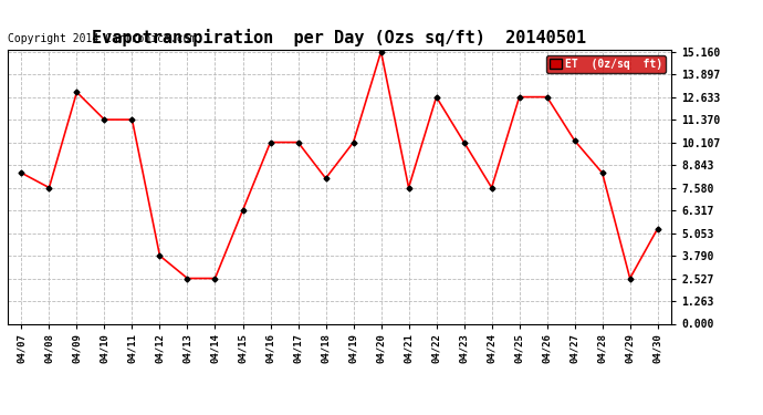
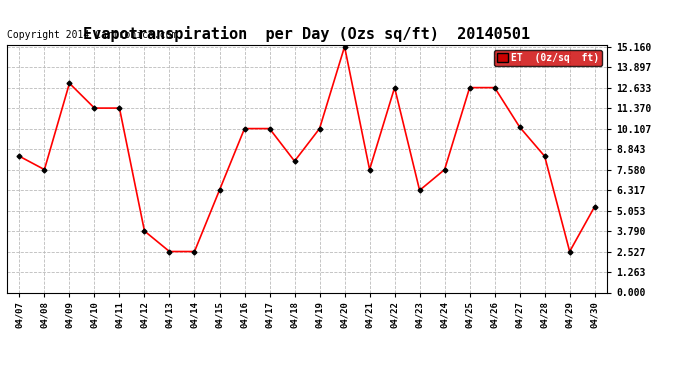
04/23: 10.1 -> 6.3
